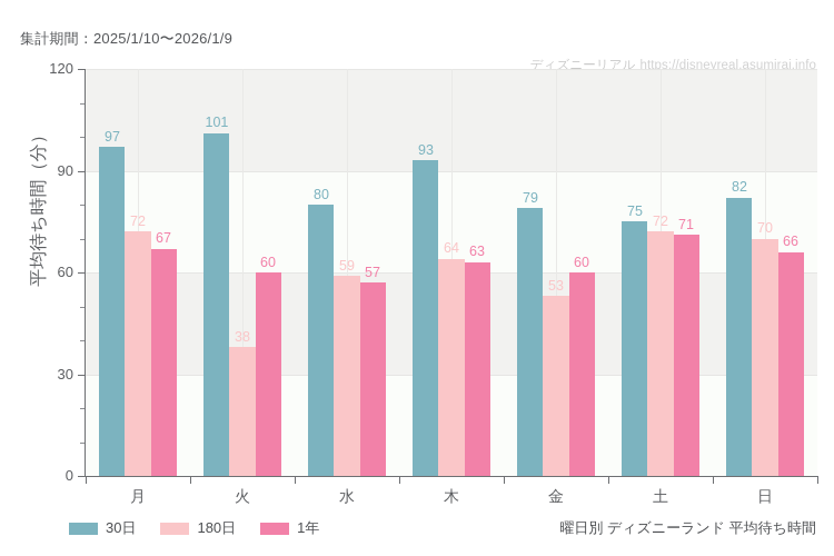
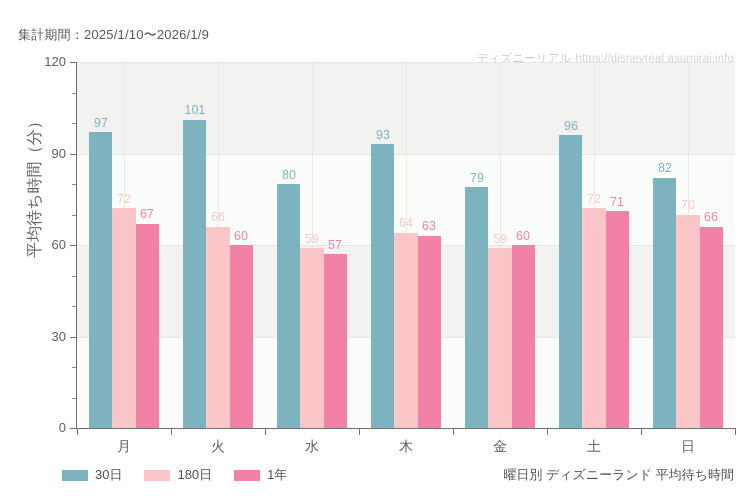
180日/火: 38 -> 66
180日/金: 53 -> 59
30日/土: 75 -> 96
